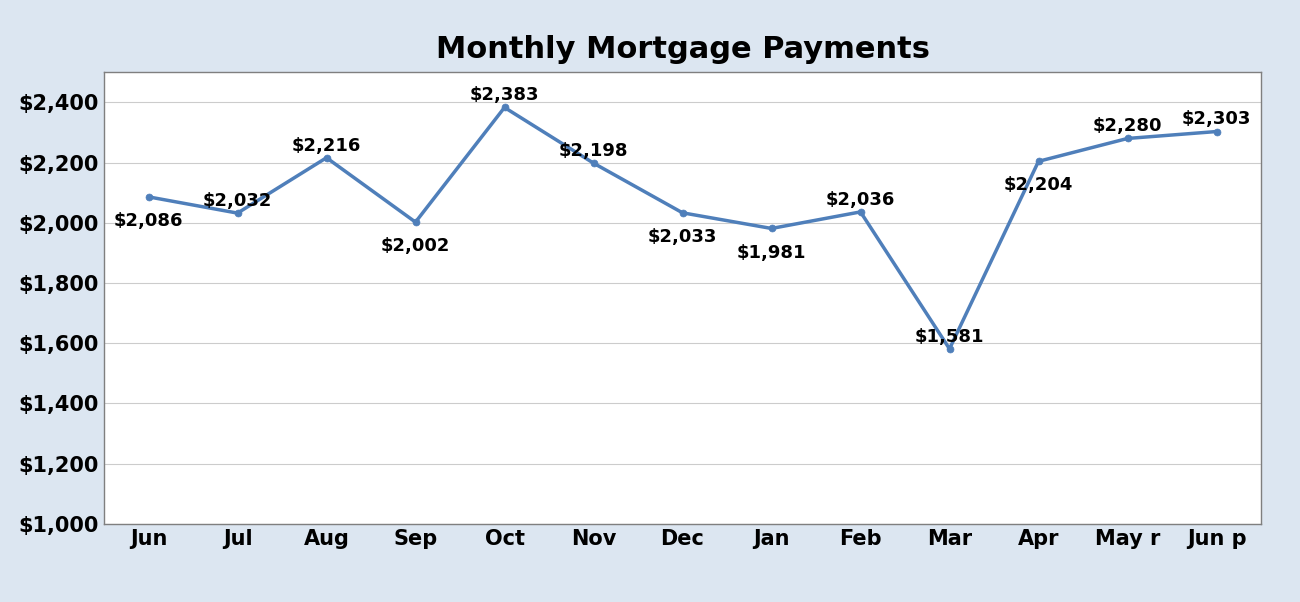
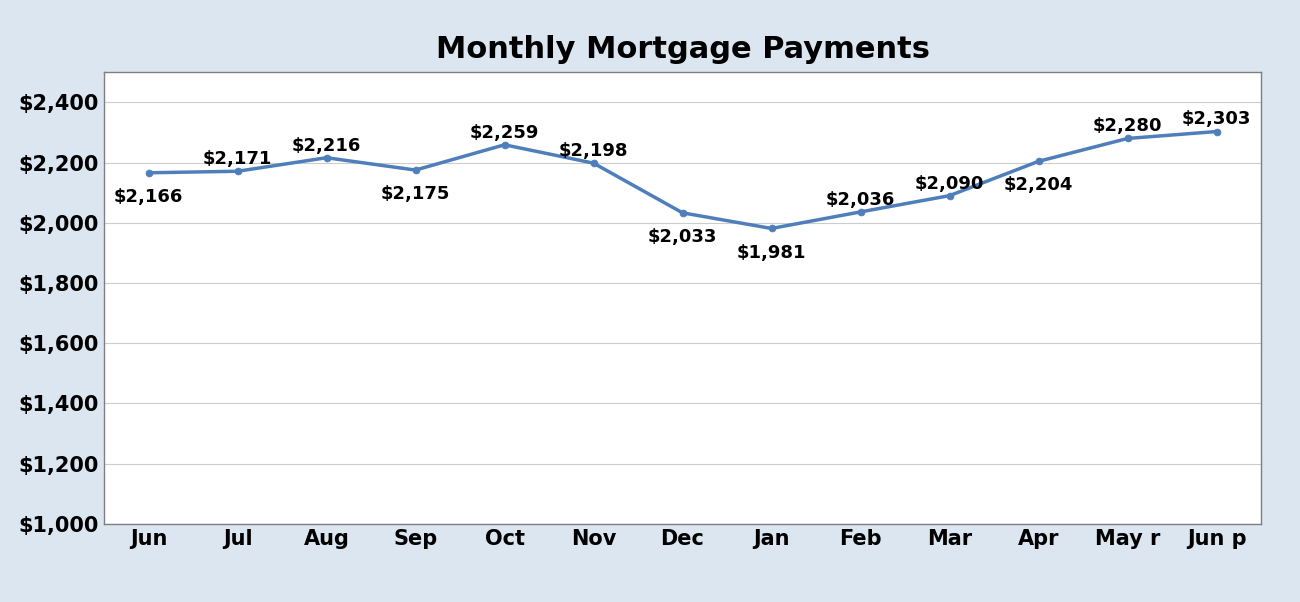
Jun: $2,086 -> $2,166
Jul: $2,032 -> $2,171
Sep: $2,002 -> $2,175
Oct: $2,383 -> $2,259
Mar: $1,581 -> $2,090
